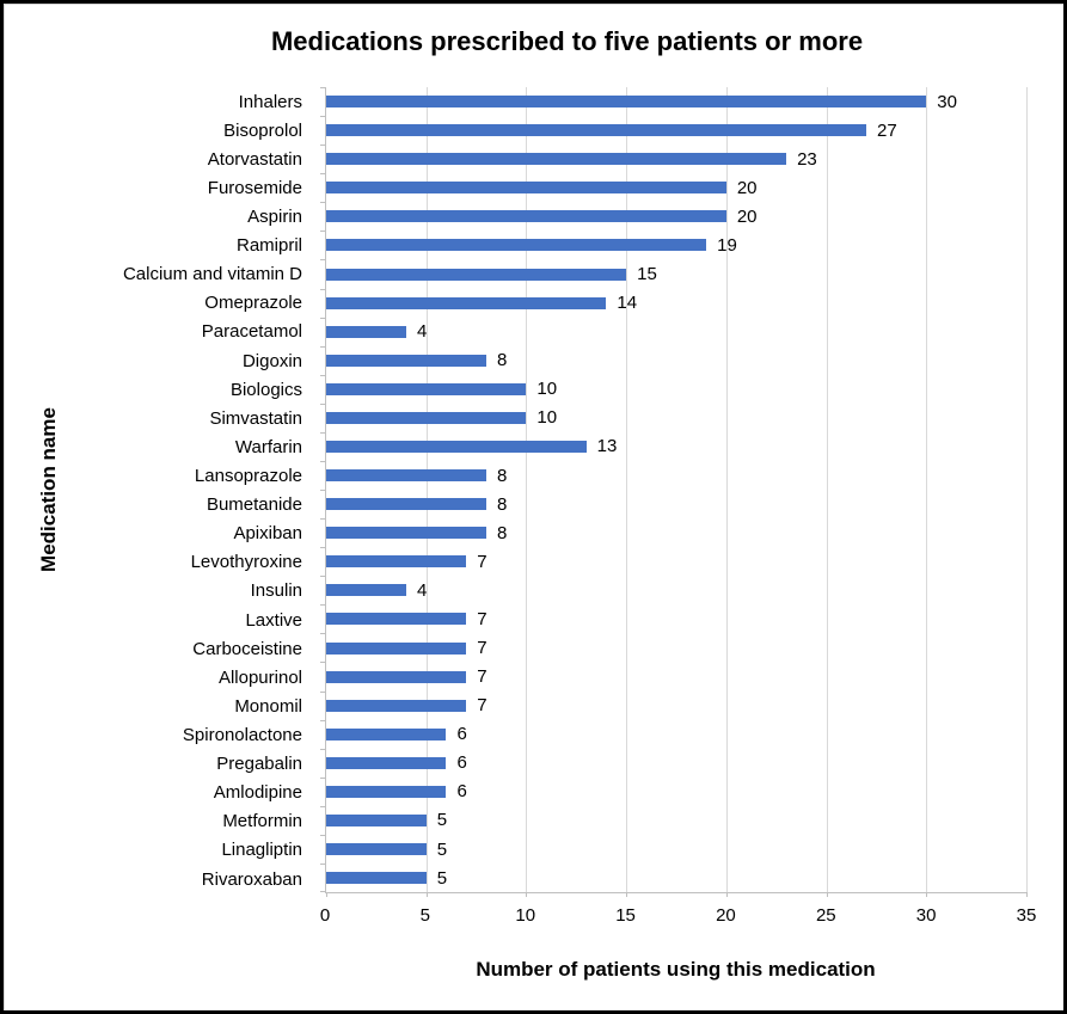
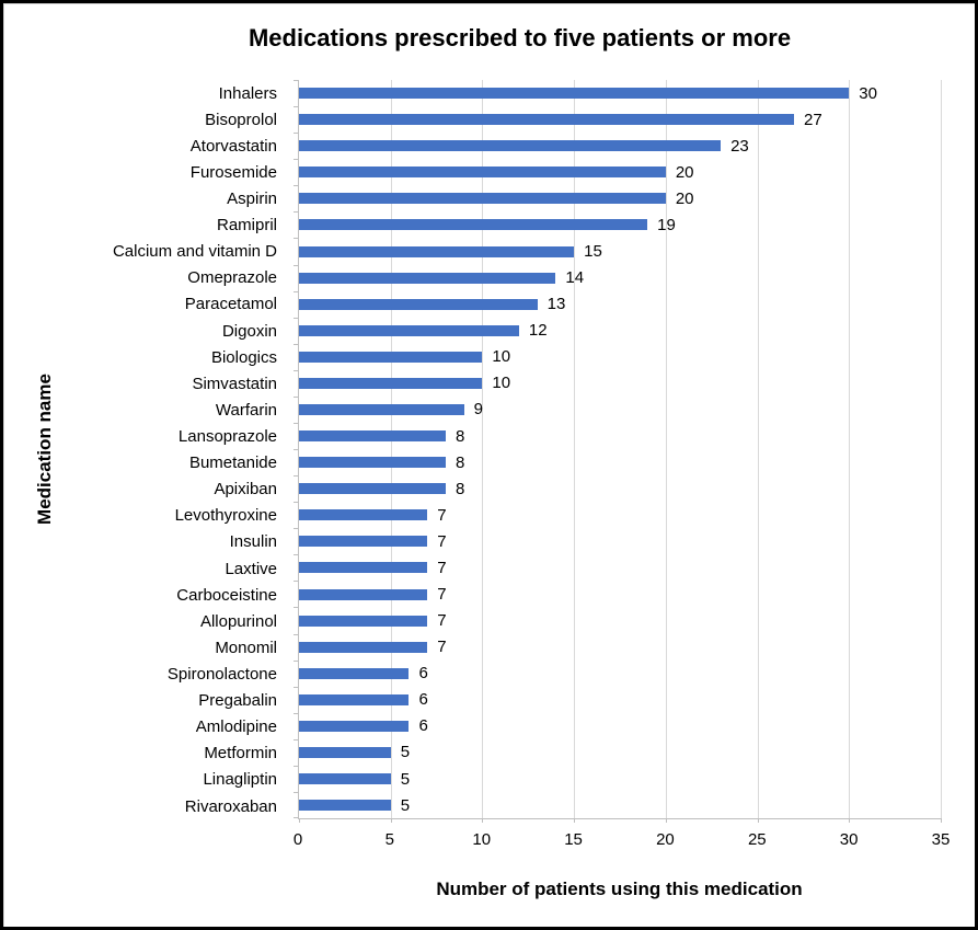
Paracetamol: 4 -> 13
Digoxin: 8 -> 12
Warfarin: 13 -> 9
Insulin: 4 -> 7
